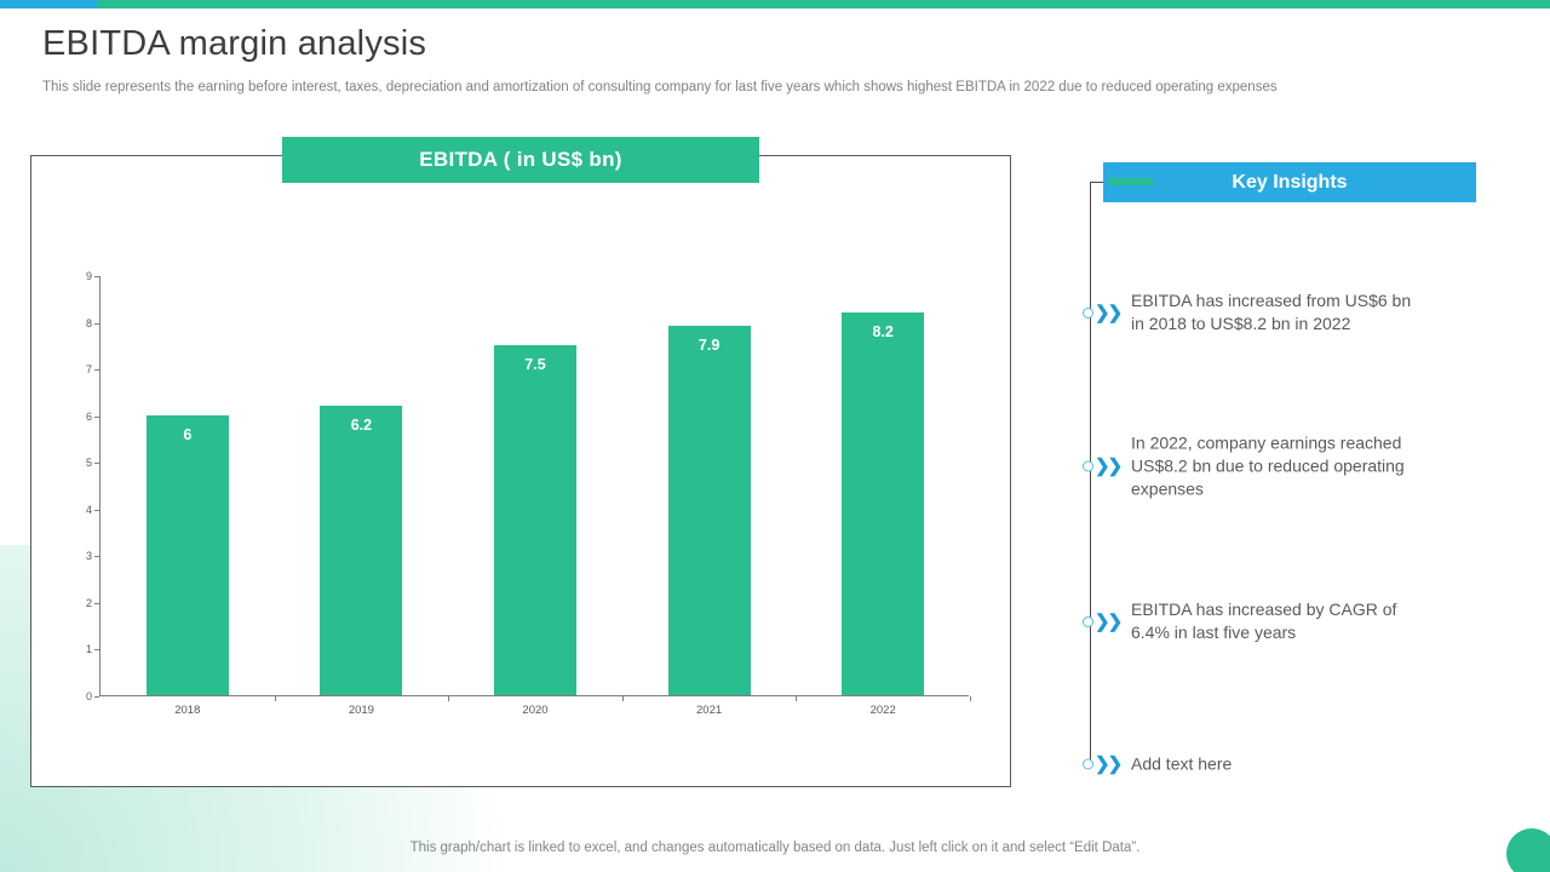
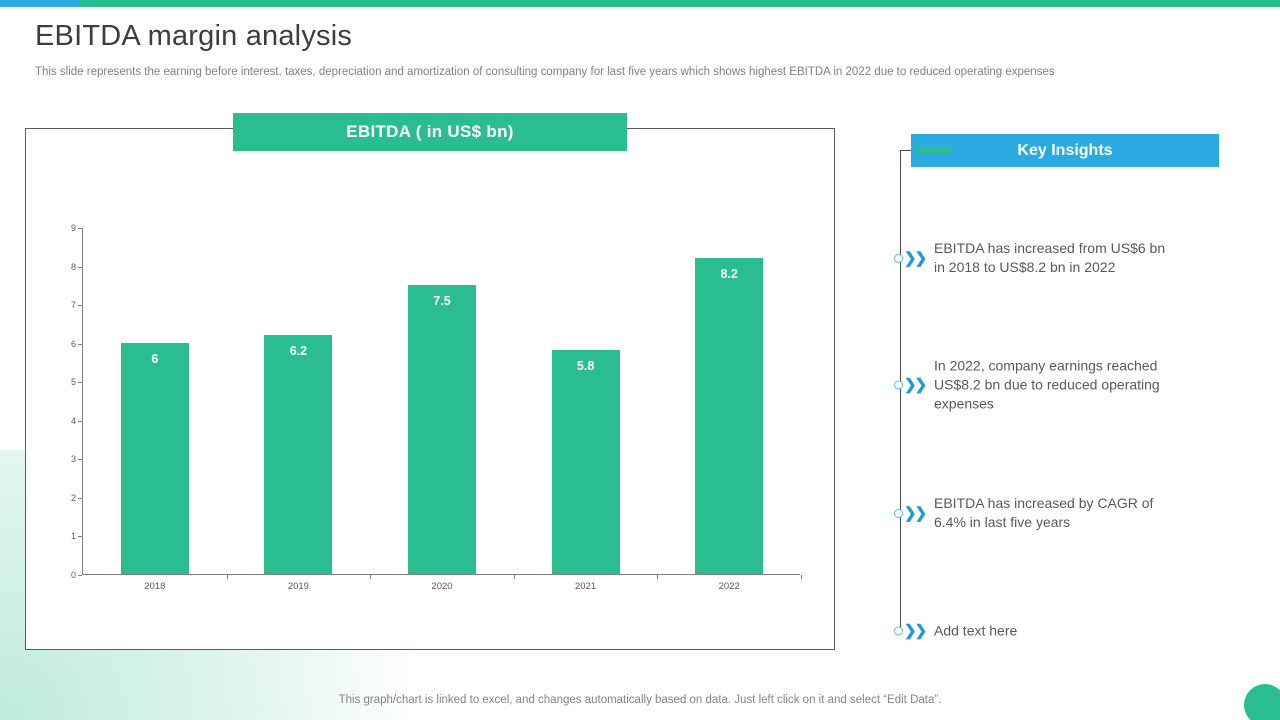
2021: 7.9 -> 5.8
